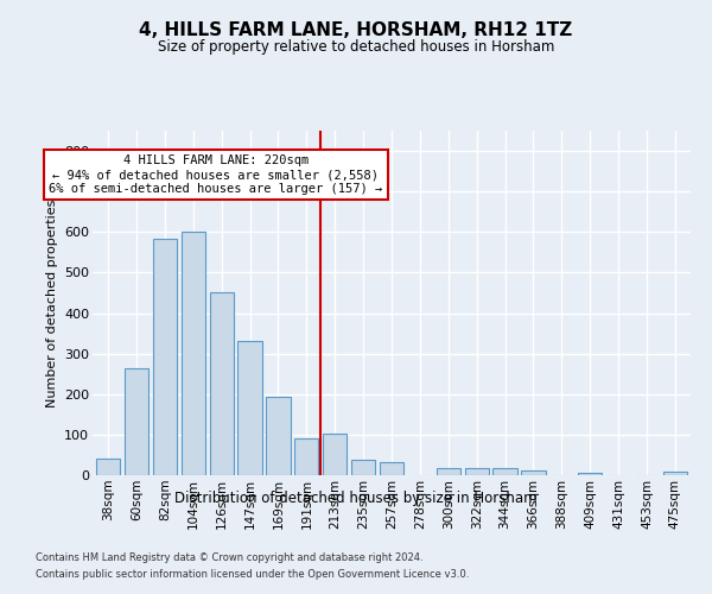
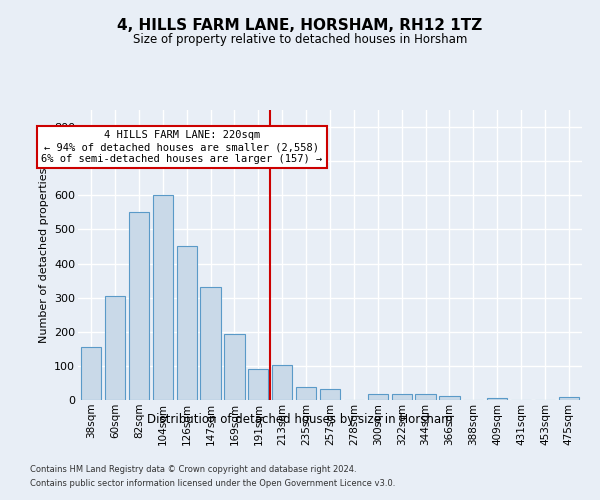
38sqm: 40 -> 155
60sqm: 263 -> 305
82sqm: 583 -> 550
